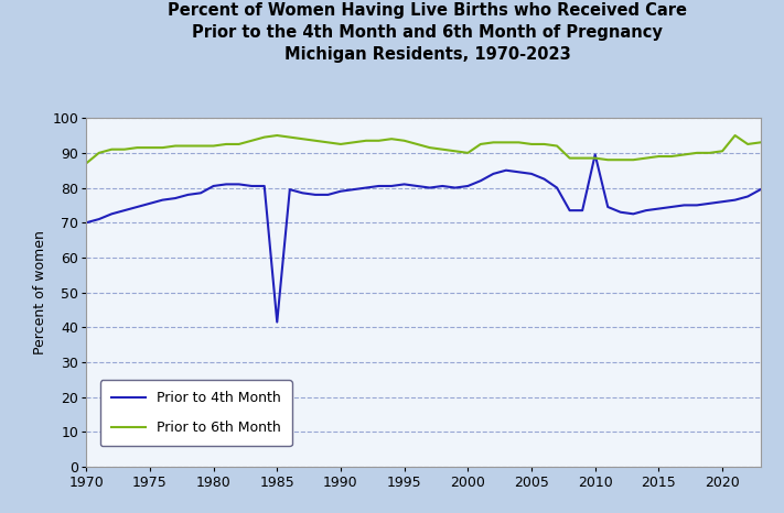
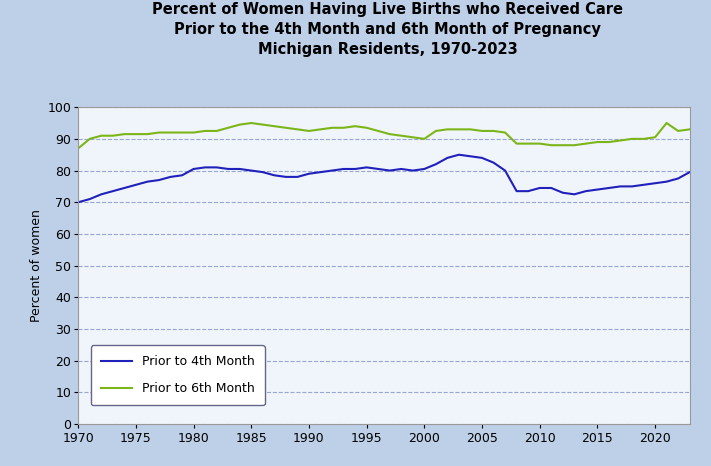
Prior to 4th Month/1985: 41.5 -> 80.0
Prior to 4th Month/2010: 89.5 -> 74.5
